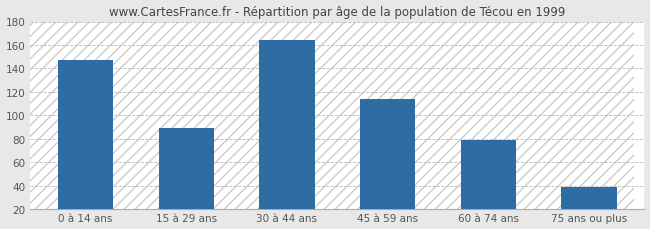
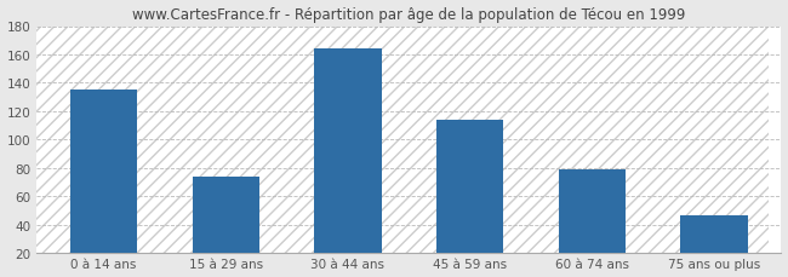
0 à 14 ans: 147 -> 135
15 à 29 ans: 89 -> 74
75 ans ou plus: 39 -> 47
